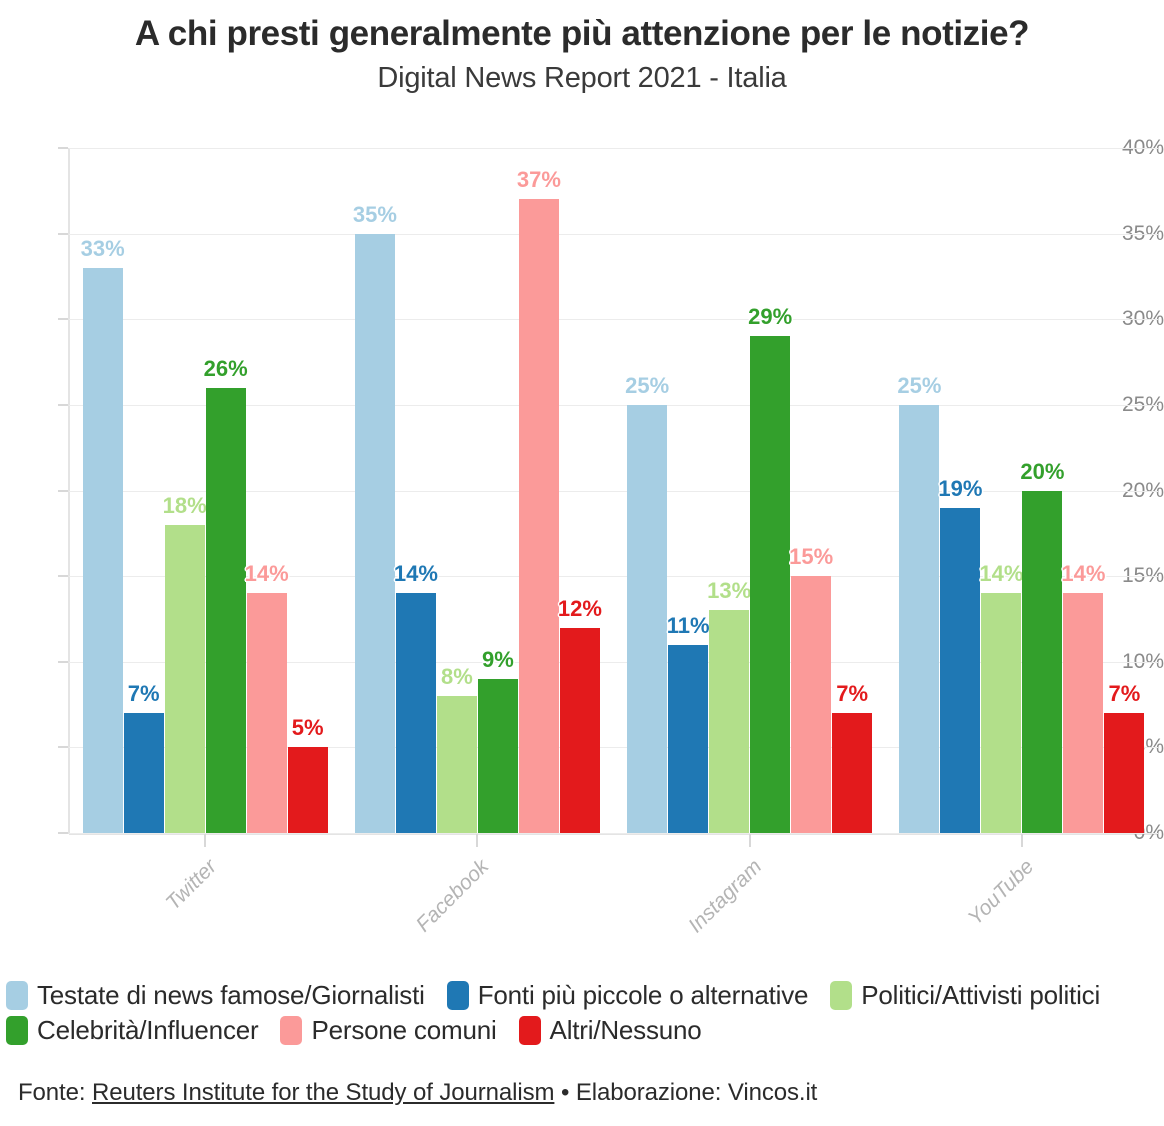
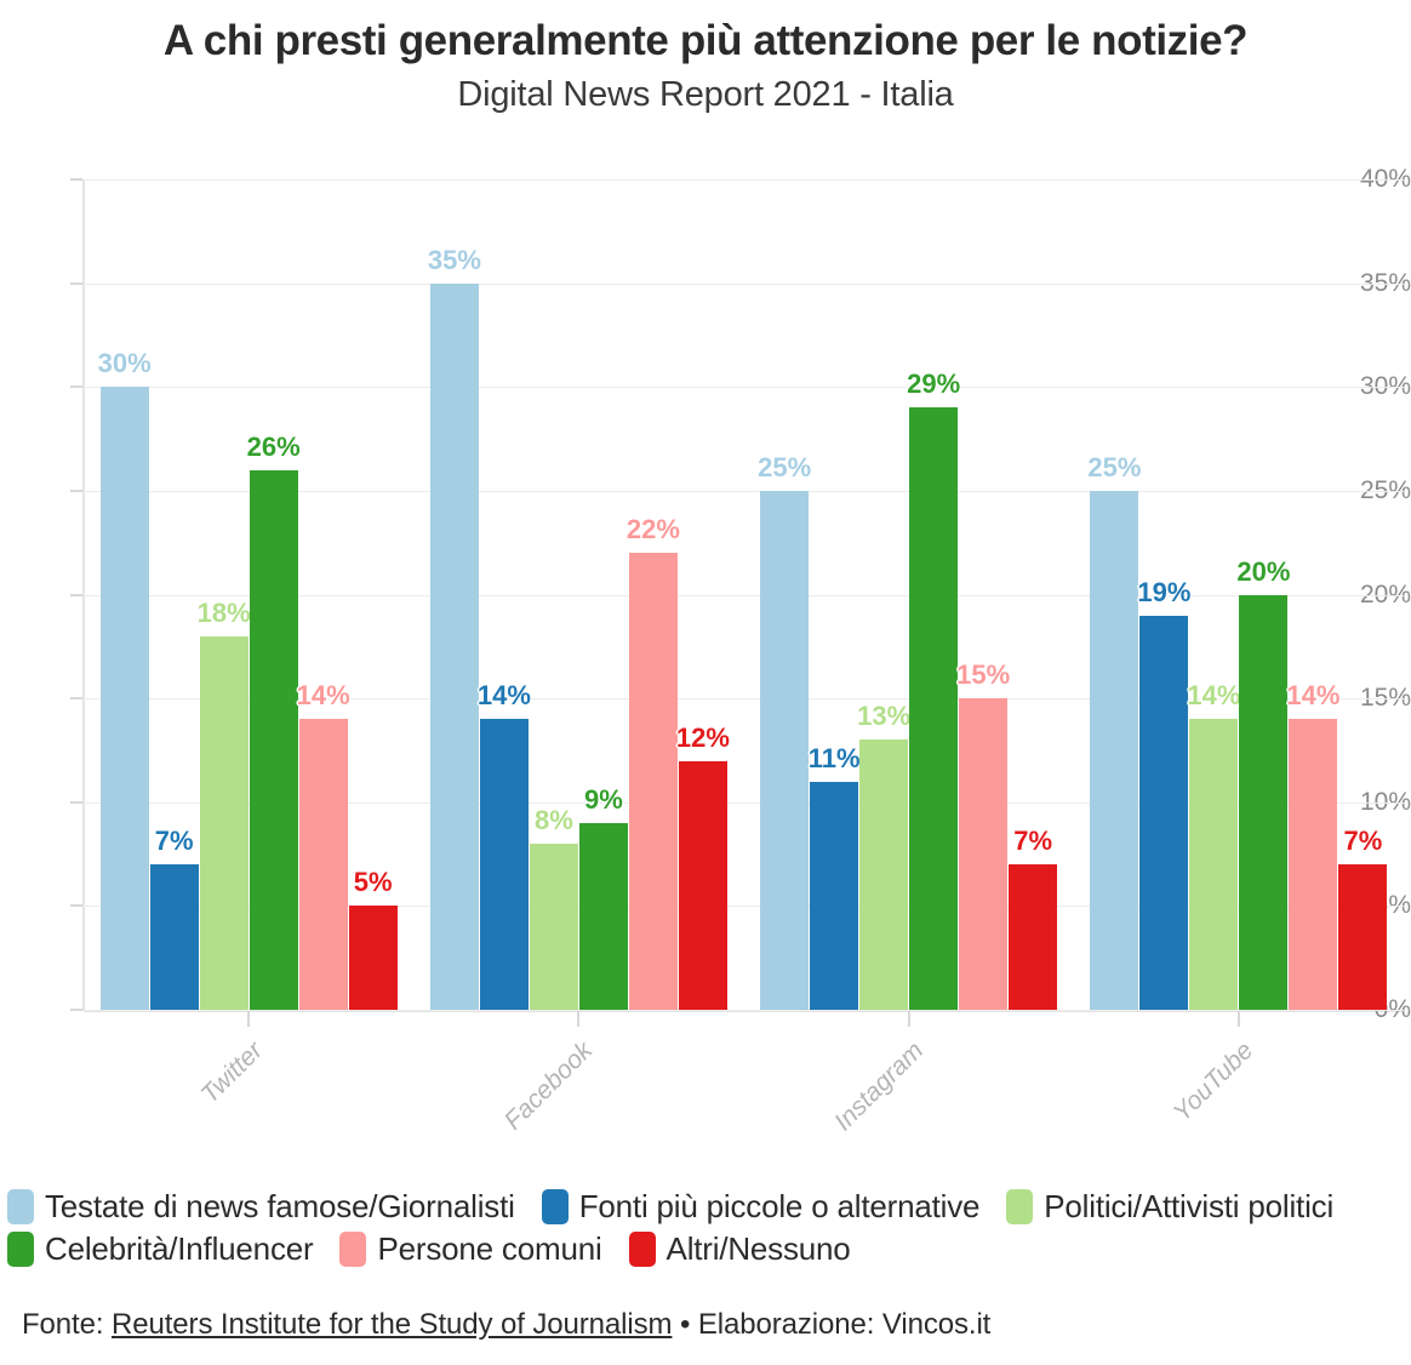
Testate di news famose/Giornalisti/Twitter: 33% -> 30%
Persone comuni/Facebook: 37% -> 22%
